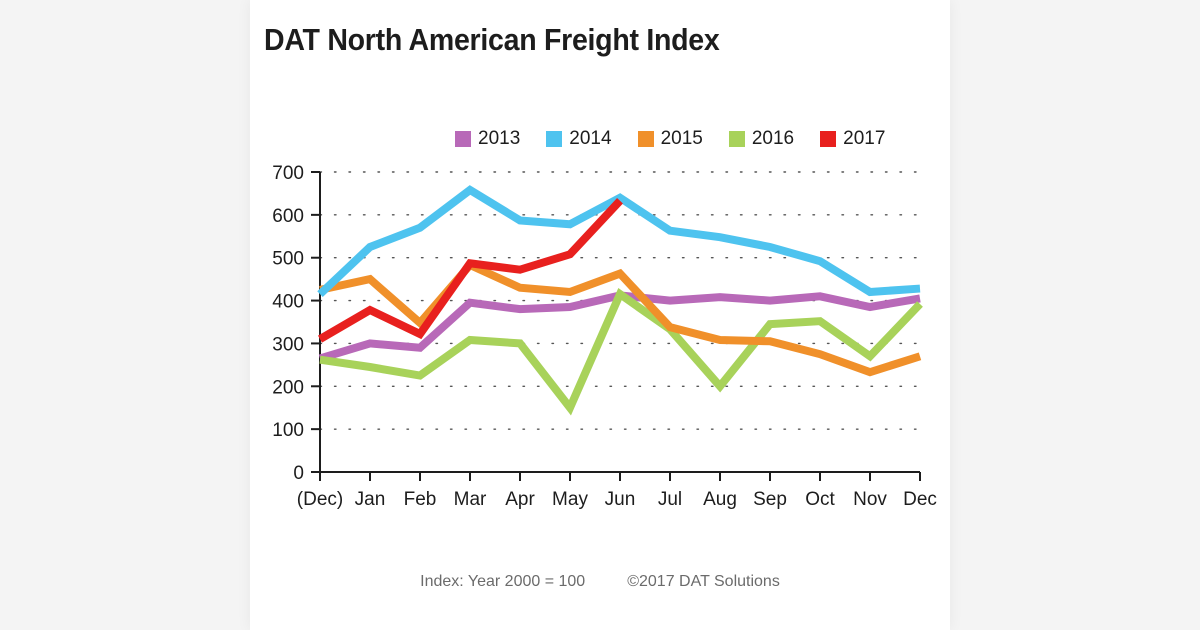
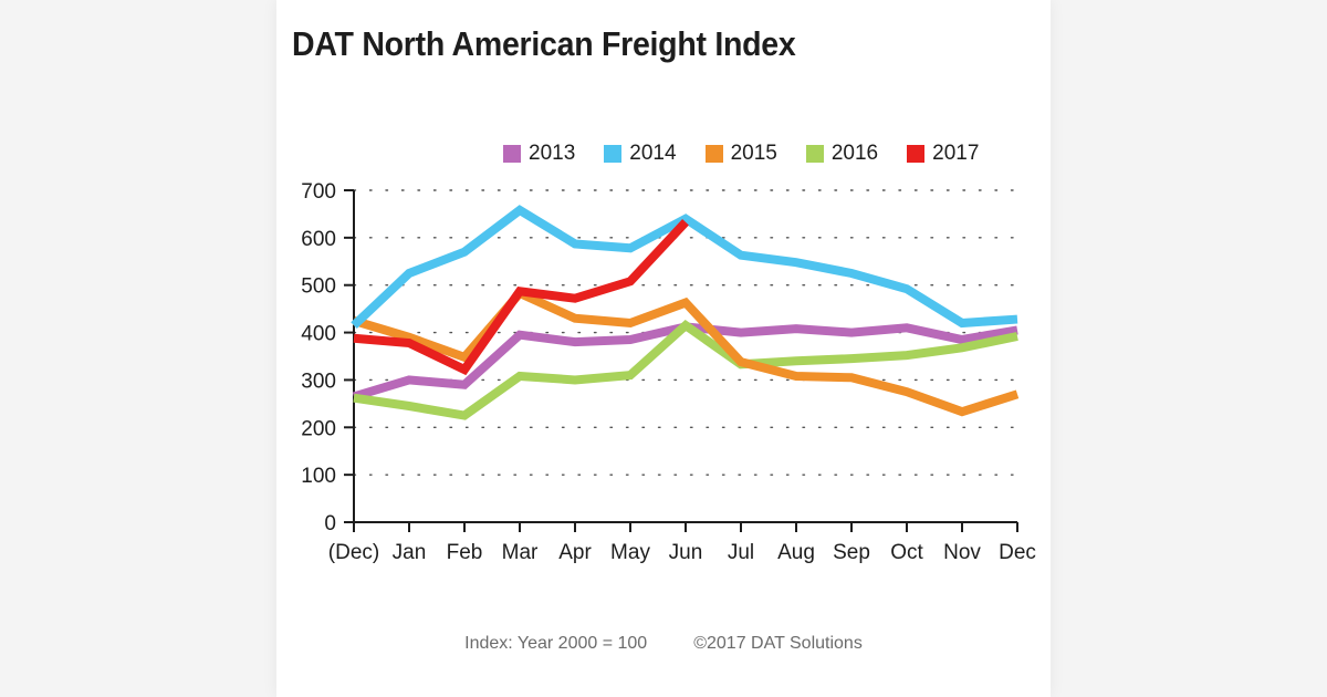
2017/(Dec): 310 -> 390
2015/Jan: 450 -> 390
2016/May: 150 -> 310
2016/Aug: 200 -> 340
2016/Nov: 270 -> 370
